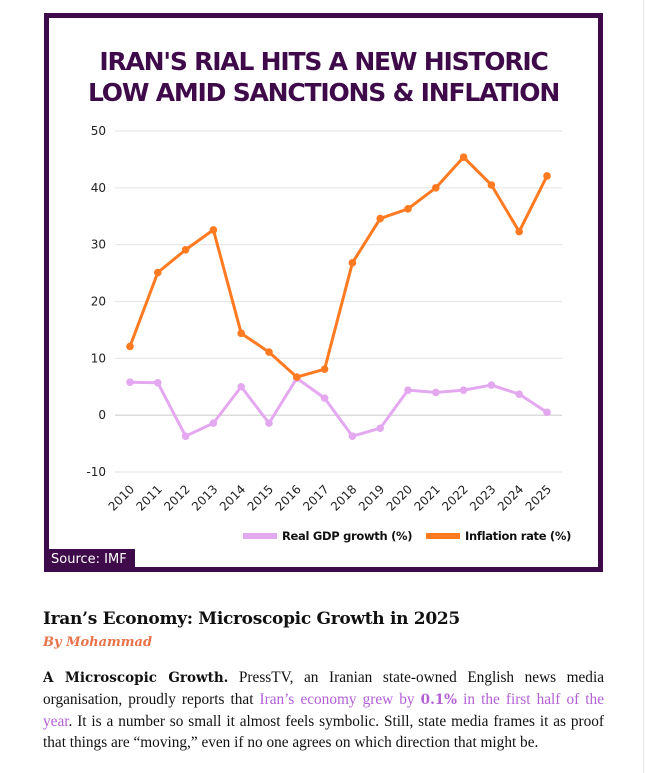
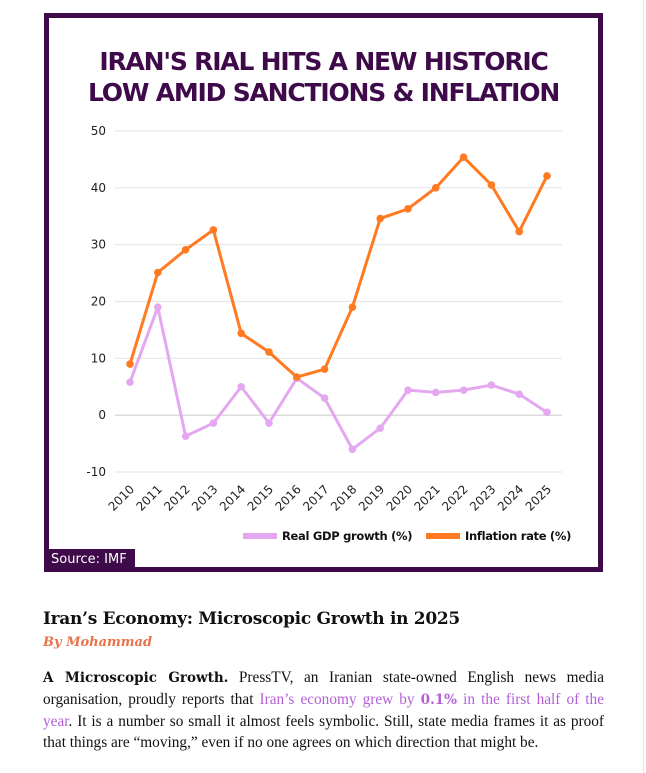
Inflation rate (%)/2010: 12 -> 9
Real GDP growth (%)/2011: 6 -> 19
Real GDP growth (%)/2018: -4 -> -6
Inflation rate (%)/2018: 27 -> 19
